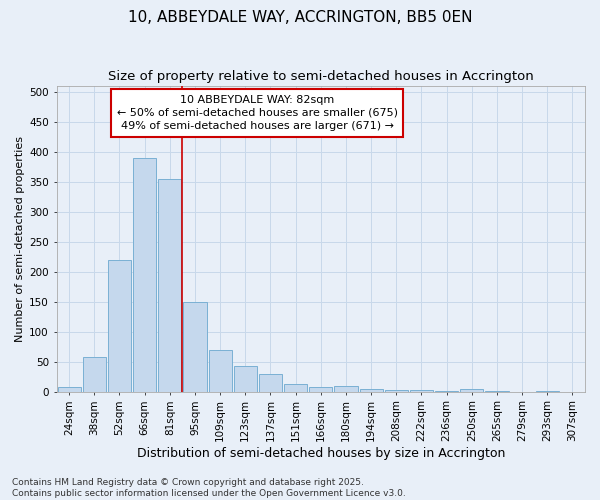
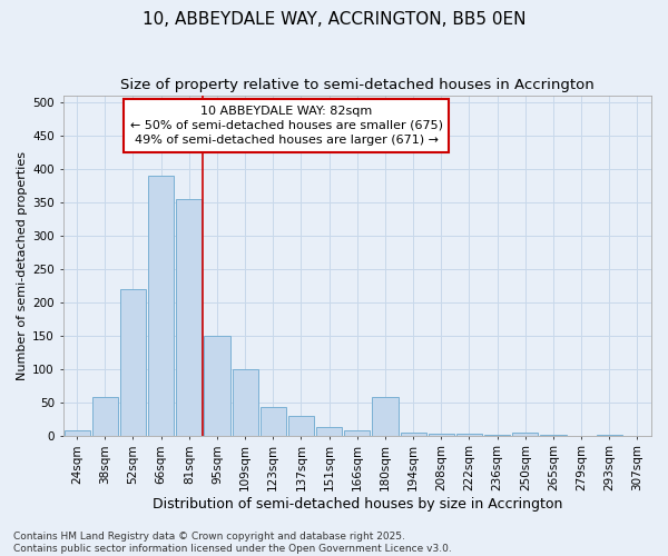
109sqm: 70 -> 100
180sqm: 9 -> 58
